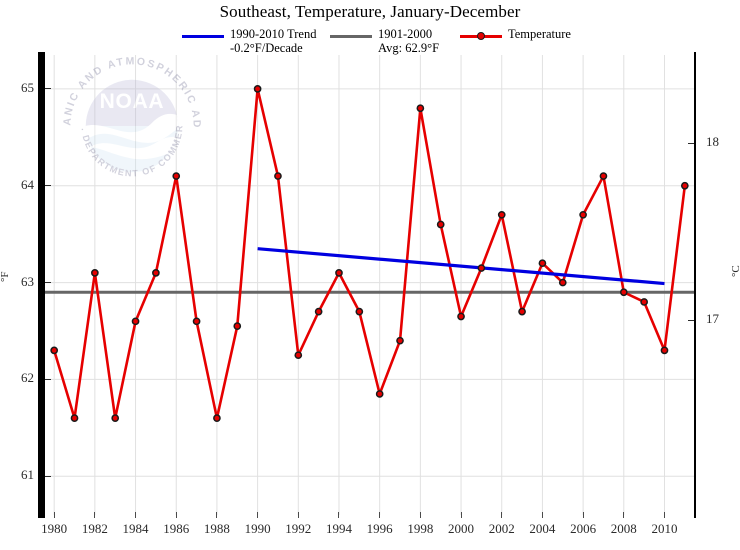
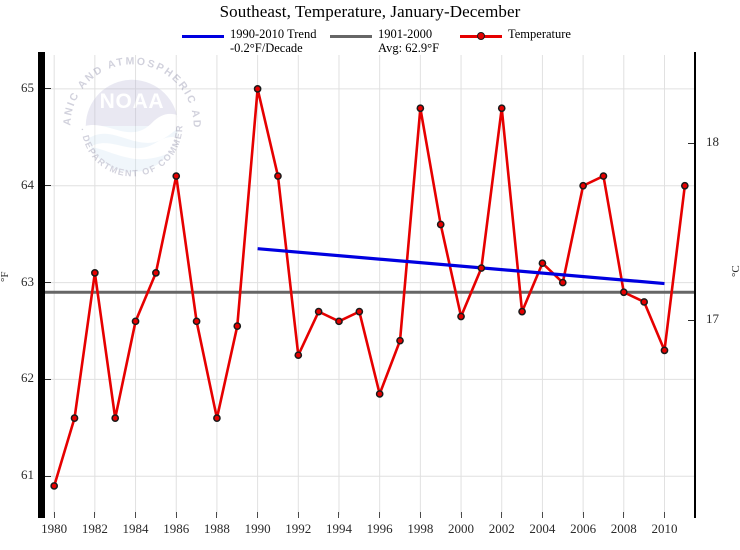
1980: 62.3 -> 60.9
1994: 63.1 -> 62.6
2002: 63.7 -> 64.8
2006: 63.7 -> 64.0
